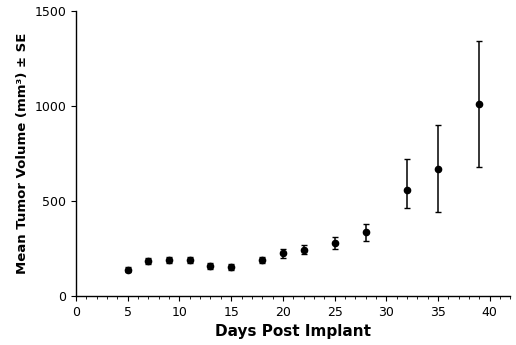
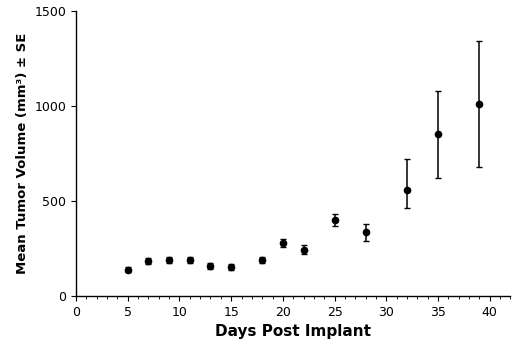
20: 220 -> 280
25: 280 -> 400
35: 670 -> 850
